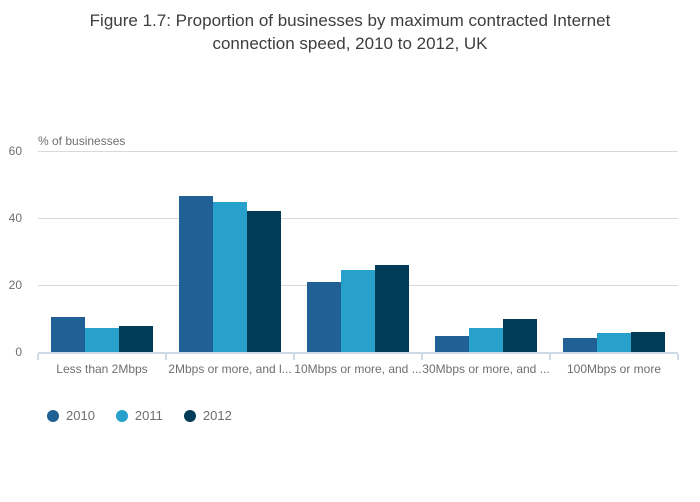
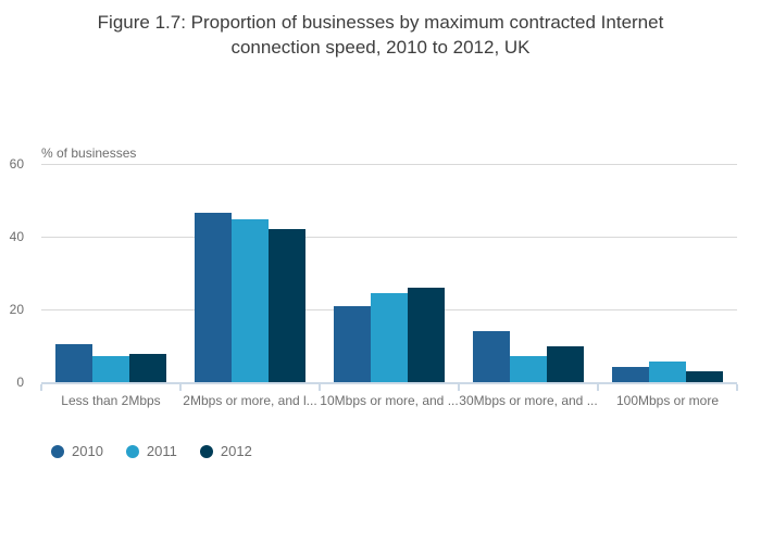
2010/30Mbps or more, and ...: 5 -> 14
2012/100Mbps or more: 6 -> 3
